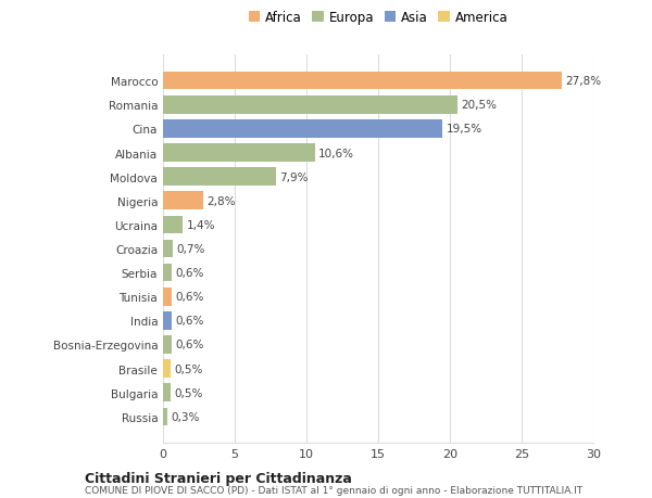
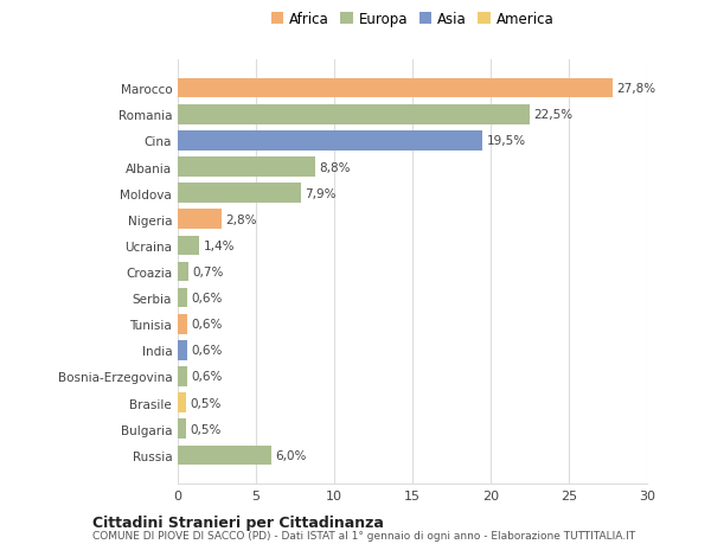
Romania: 20,5% -> 22,5%
Albania: 10,6% -> 8,8%
Russia: 0,3% -> 6,0%
